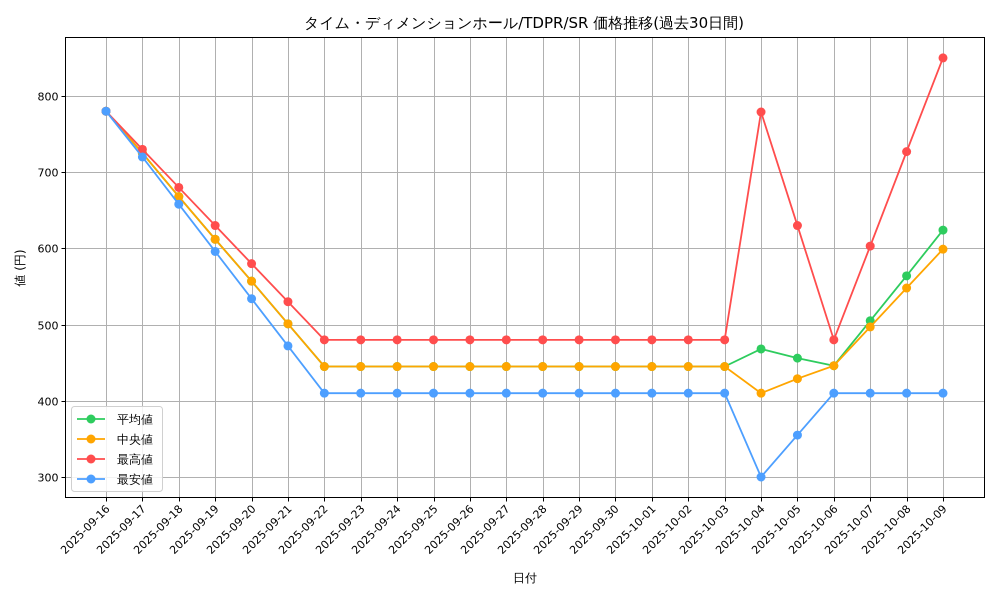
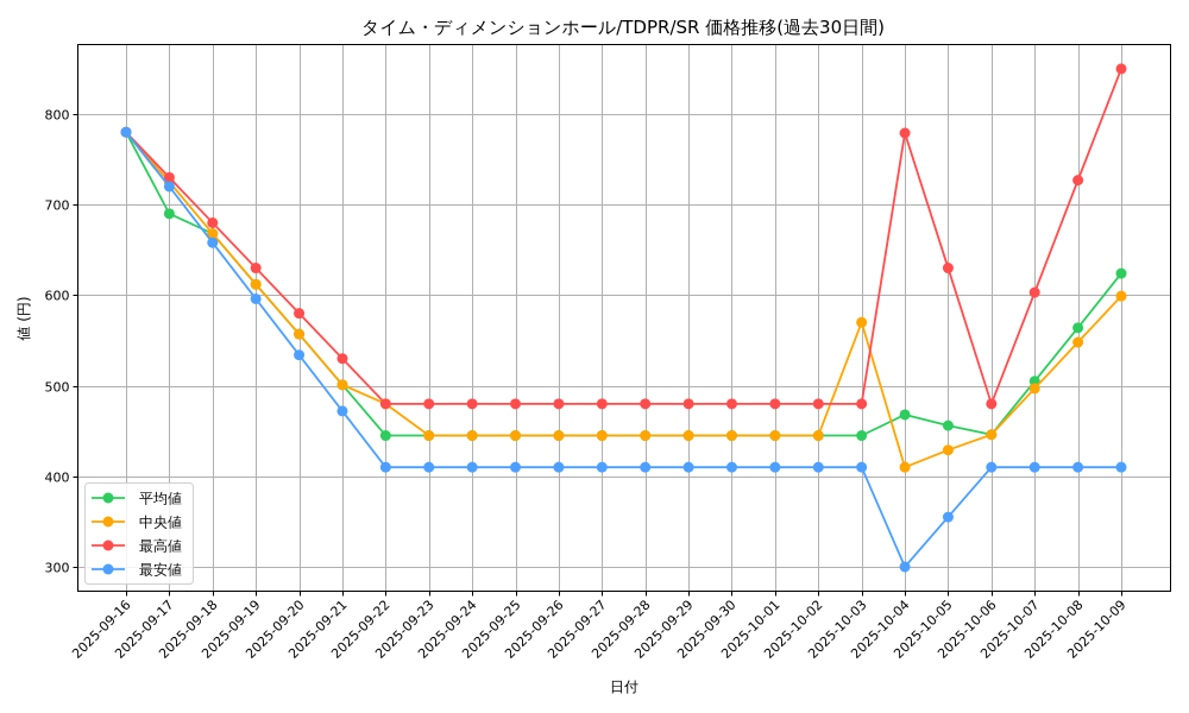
平均値/2025-09-17: 720 -> 690
中央値/2025-09-22: 440 -> 480
中央値/2025-10-03: 440 -> 570
